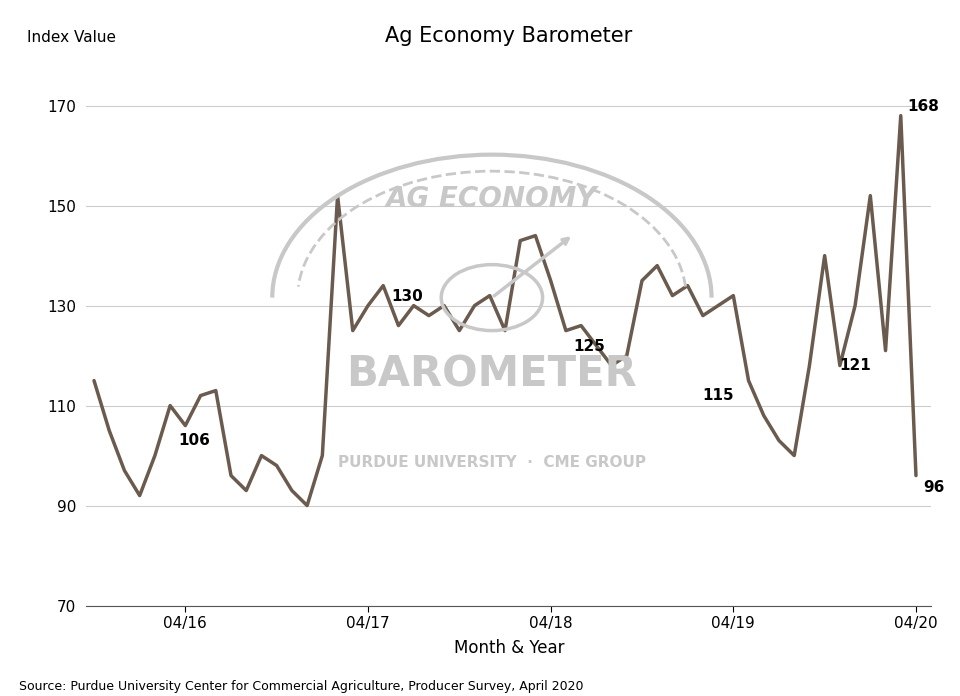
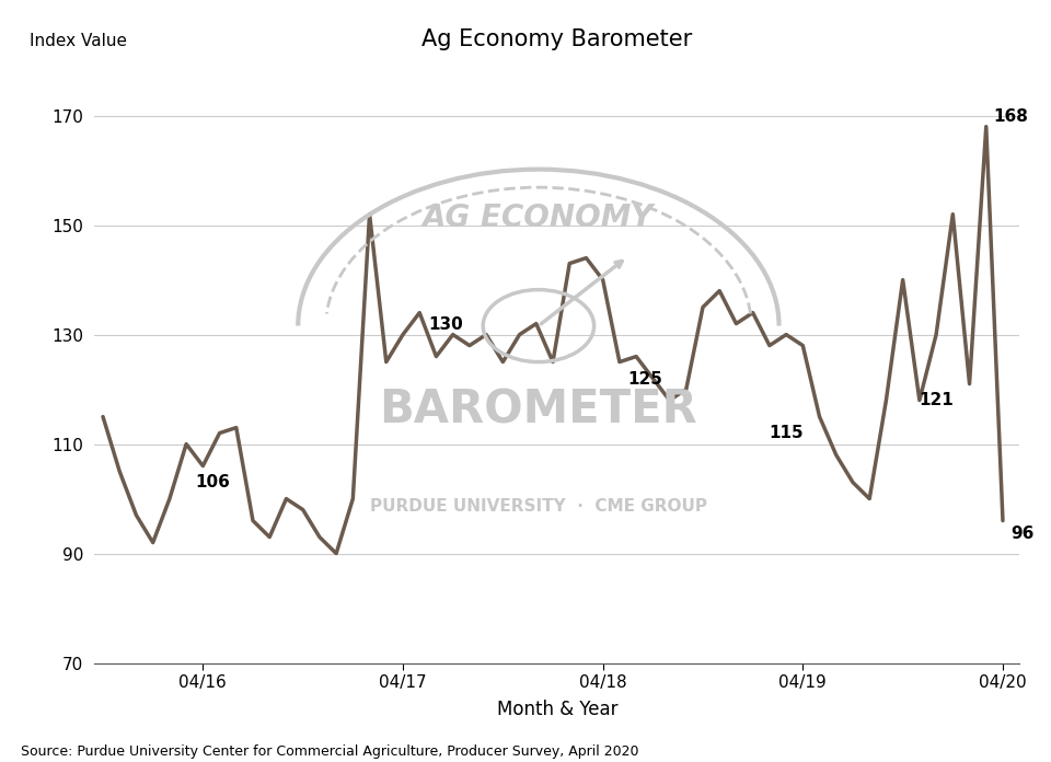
04/18: 135 -> 140
04/19: 132 -> 128
